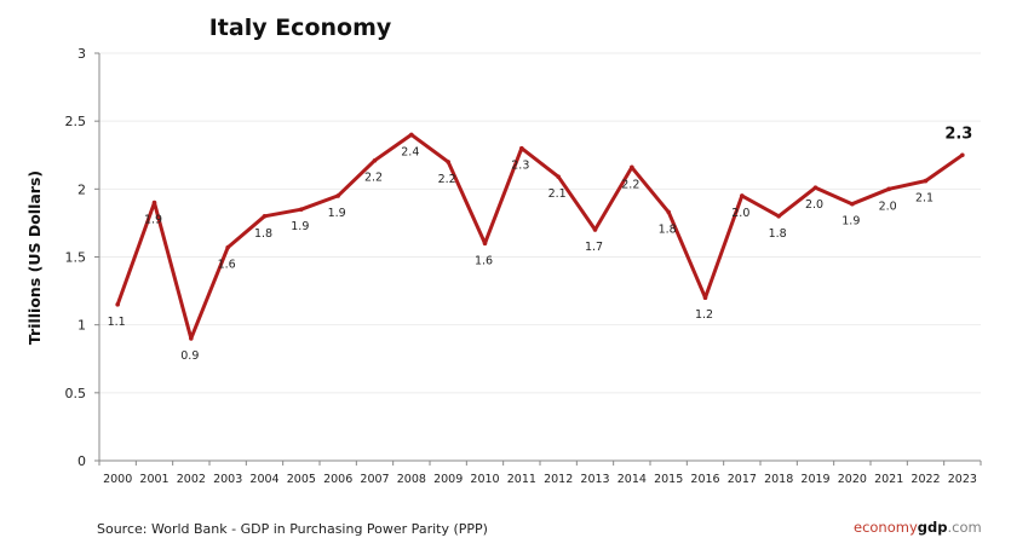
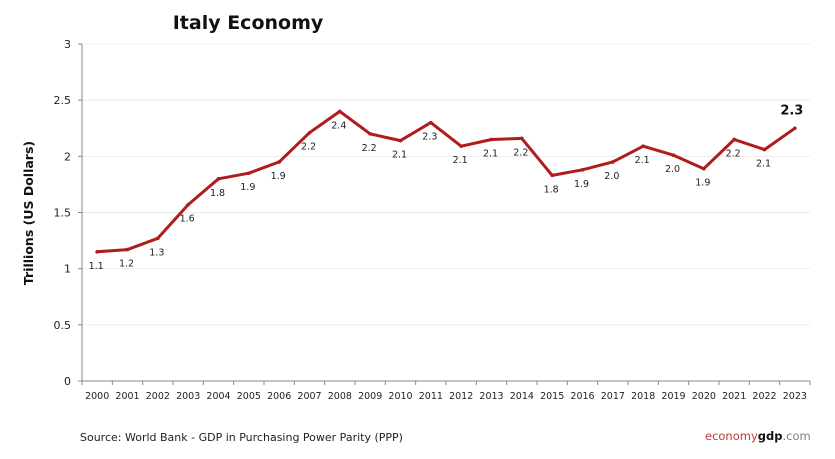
2001: 1.9 -> 1.2
2002: 0.9 -> 1.3
2010: 1.6 -> 2.1
2013: 1.7 -> 2.1
2016: 1.2 -> 1.9
2018: 1.8 -> 2.1
2021: 2.0 -> 2.2
